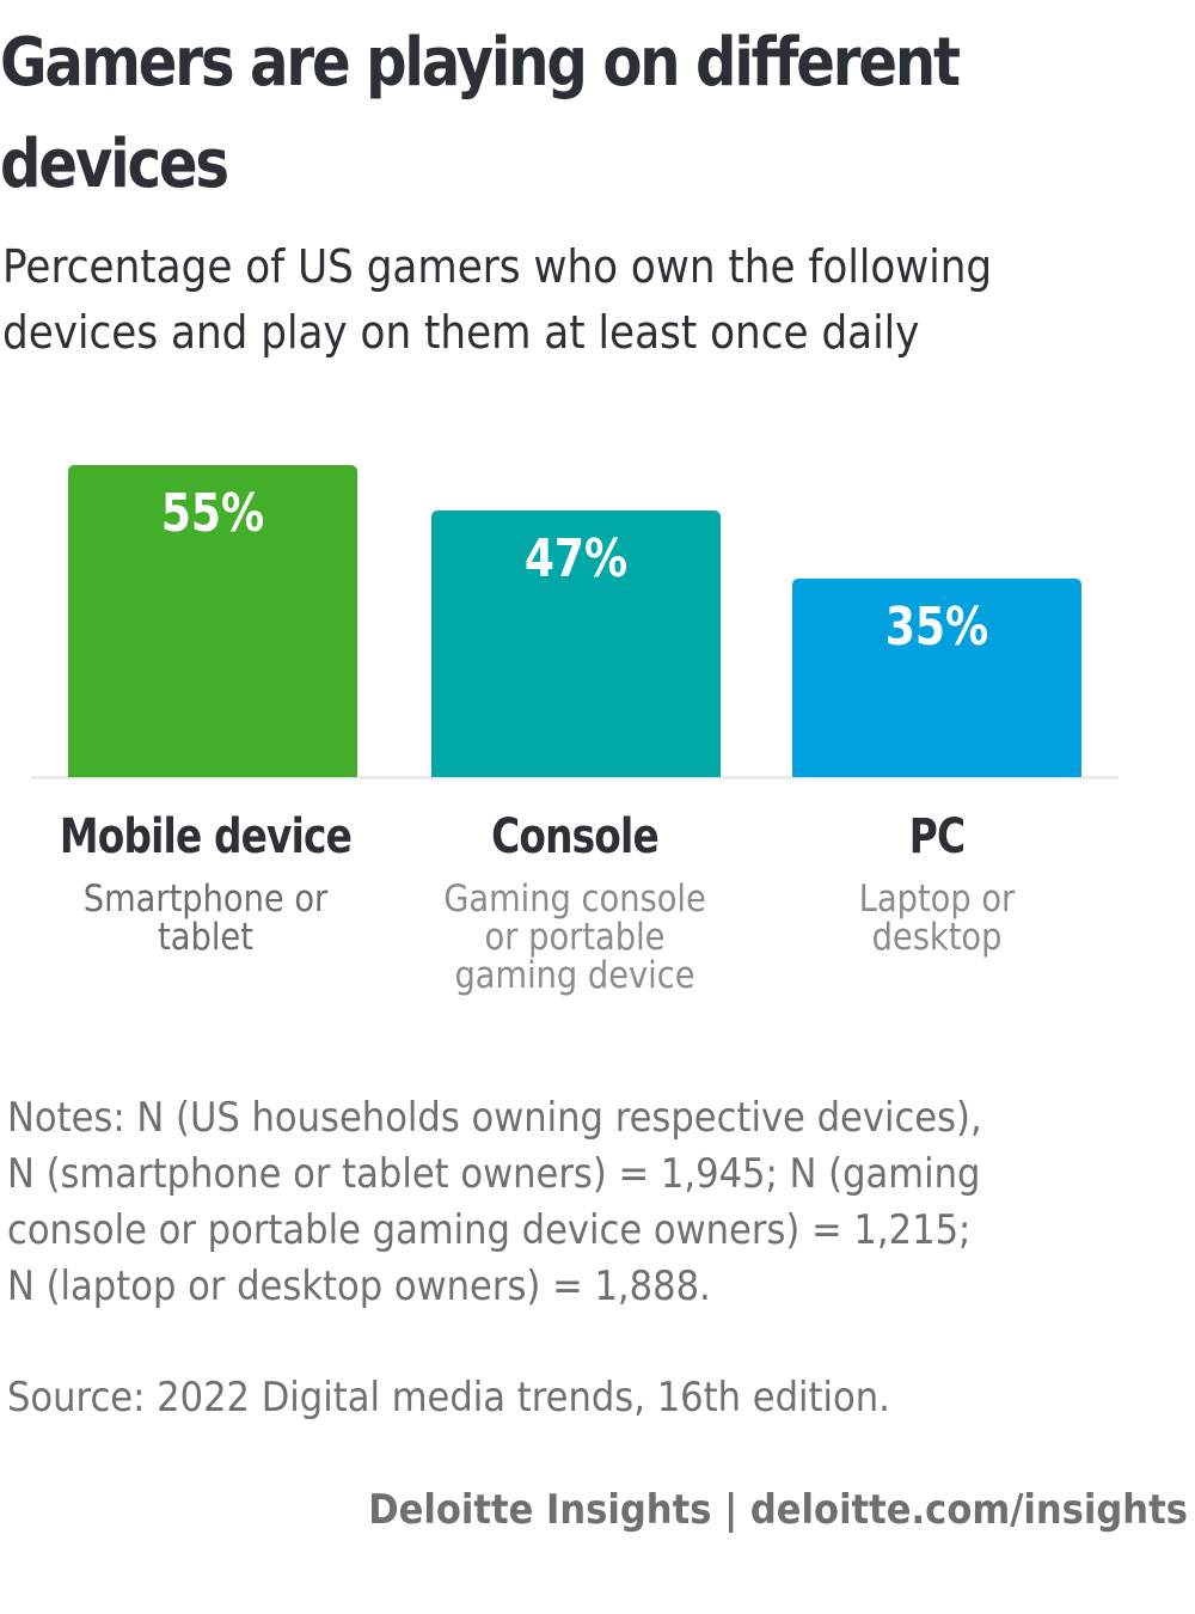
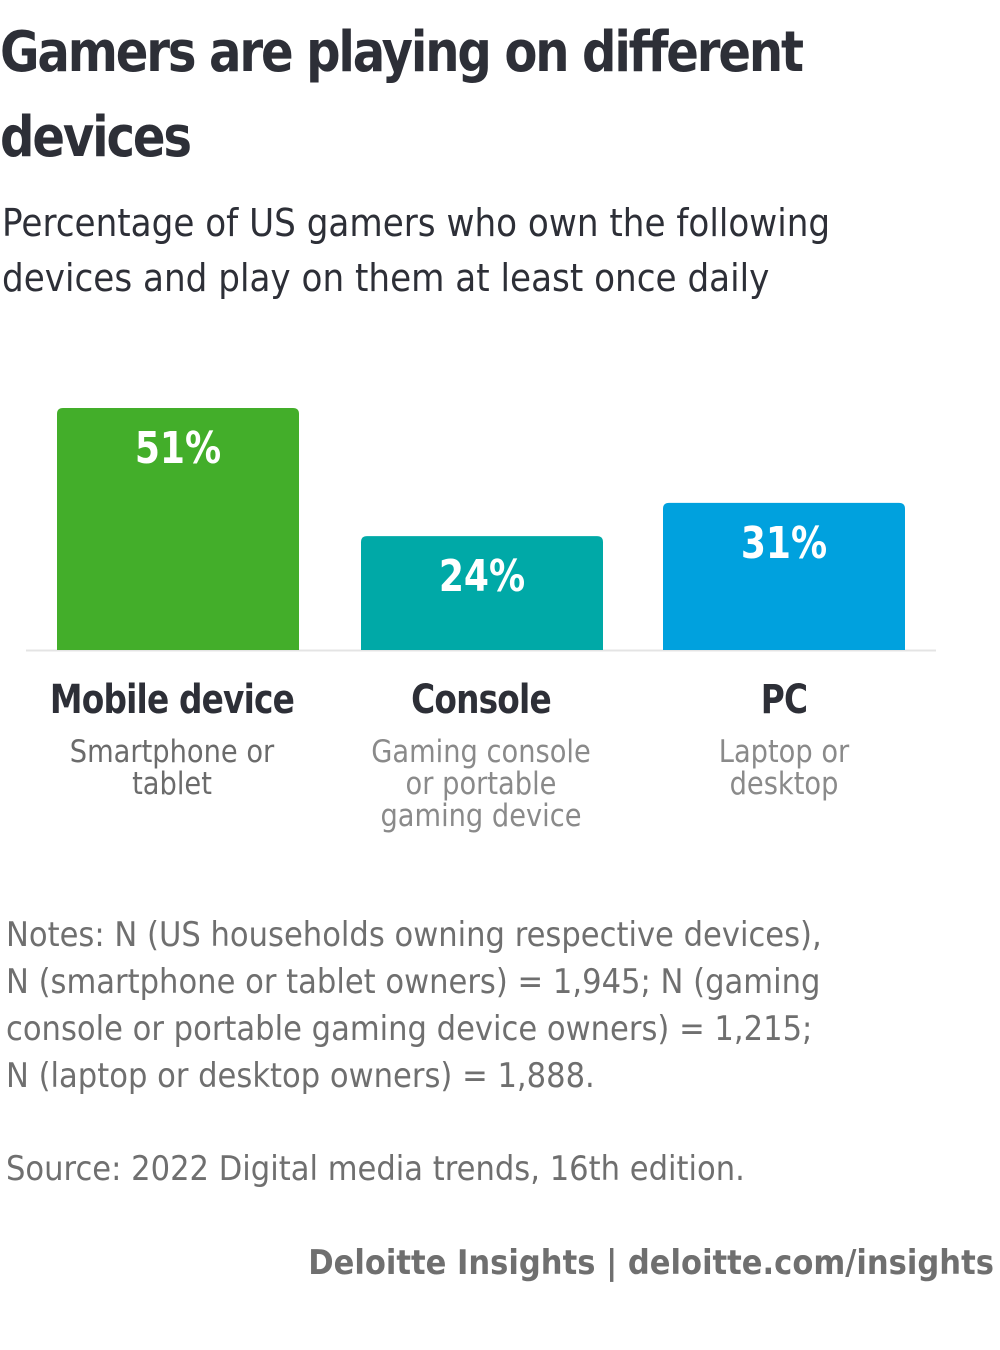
Mobile device: 55% -> 51%
Console: 47% -> 24%
PC: 35% -> 31%
